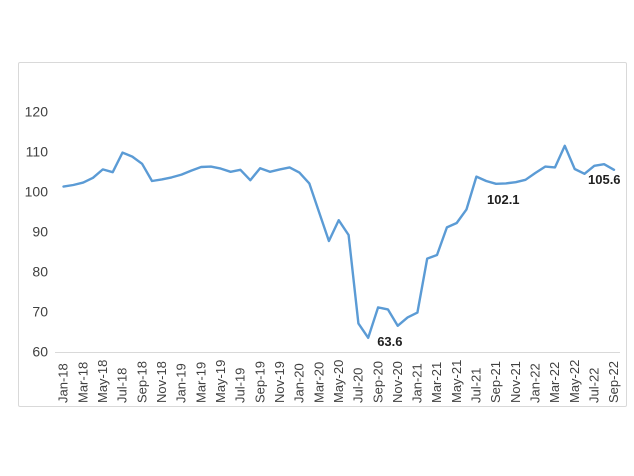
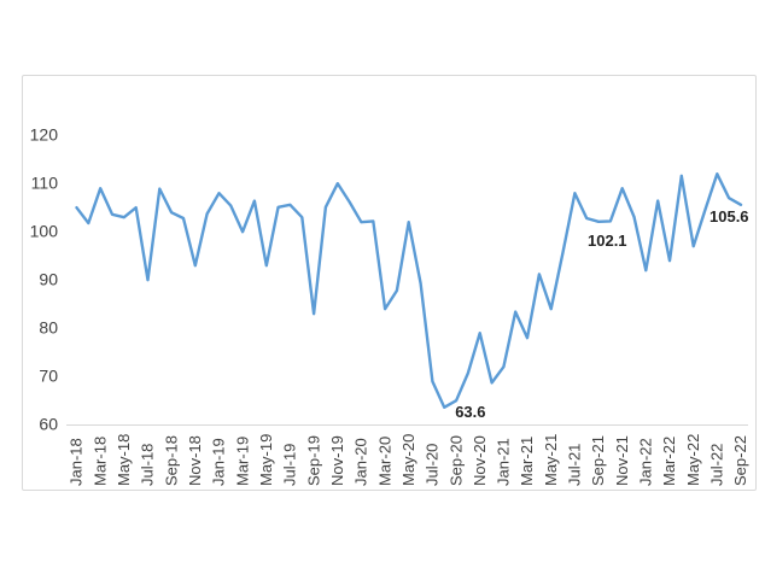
Jan-18: 101 -> 105
Mar-18: 102 -> 109
May-18: 106 -> 103
Jul-18: 110 -> 90
Sep-18: 107 -> 104
Nov-18: 103 -> 93
Jan-19: 104 -> 108
Mar-19: 106 -> 100
May-19: 106 -> 93
Sep-19: 106 -> 83
Nov-19: 106 -> 110
Jan-20: 105 -> 102
Mar-20: 95 -> 84
May-20: 93 -> 102
Jul-20: 67 -> 69
Sep-20: 71 -> 65
Nov-20: 67 -> 79
Jan-21: 70 -> 72
Mar-21: 84 -> 78
May-21: 92 -> 84
Jul-21: 104 -> 108
Nov-21: 102 -> 109
Jan-22: 105 -> 92
Mar-22: 106 -> 94
May-22: 106 -> 97
Jul-22: 107 -> 112
